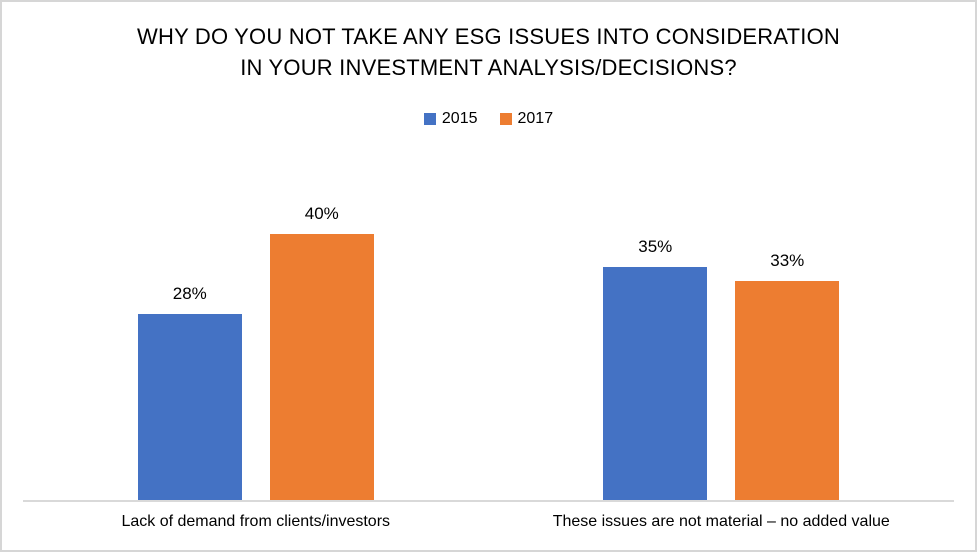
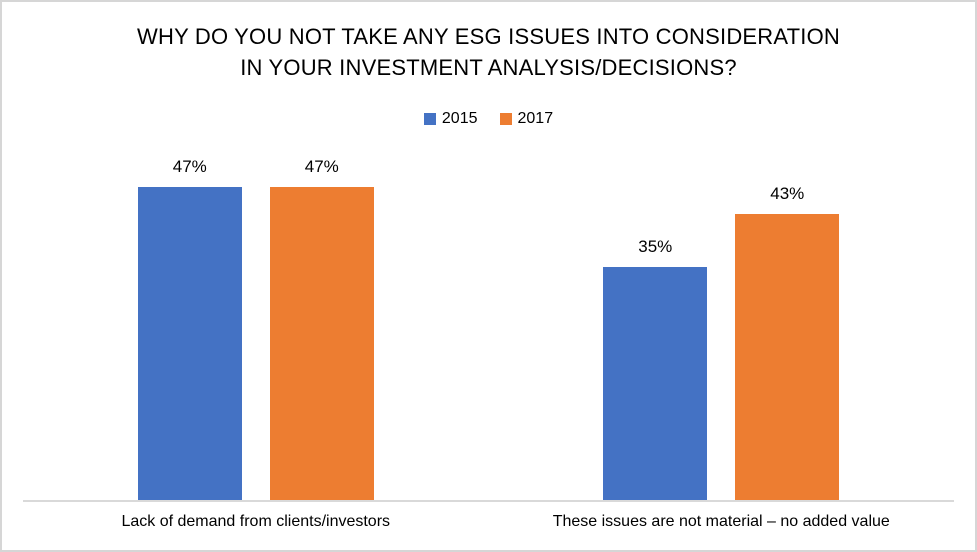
2015/Lack of demand from clients/investors: 28% -> 47%
2017/Lack of demand from clients/investors: 40% -> 47%
2017/These issues are not material – no added value: 33% -> 43%
